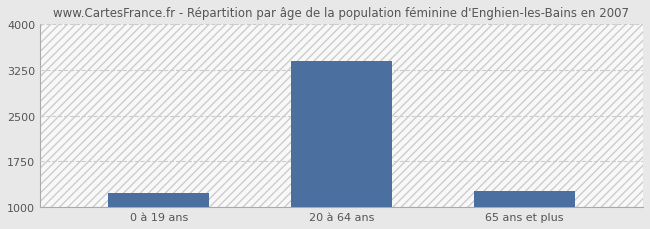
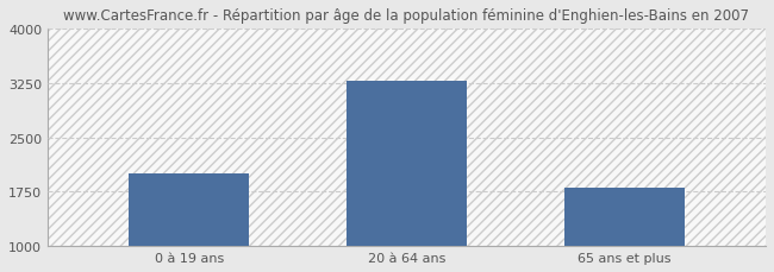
0 à 19 ans: 1230 -> 2000
20 à 64 ans: 3400 -> 3280
65 ans et plus: 1260 -> 1800
